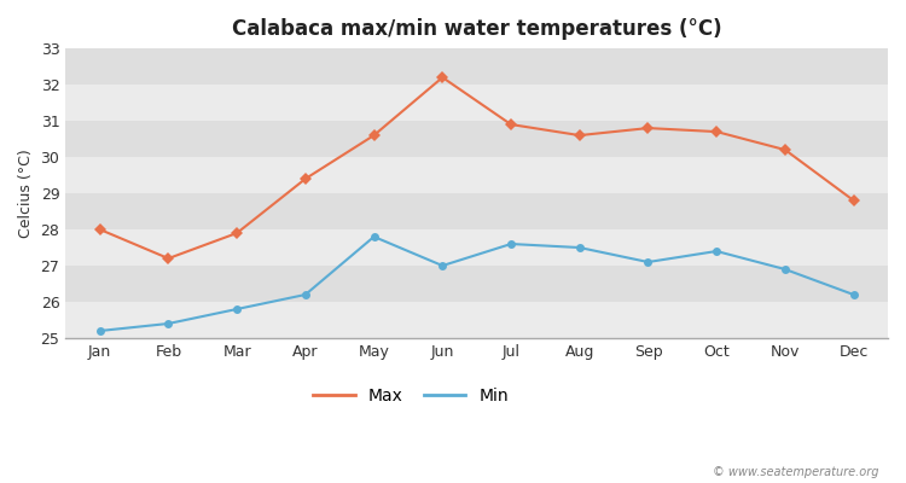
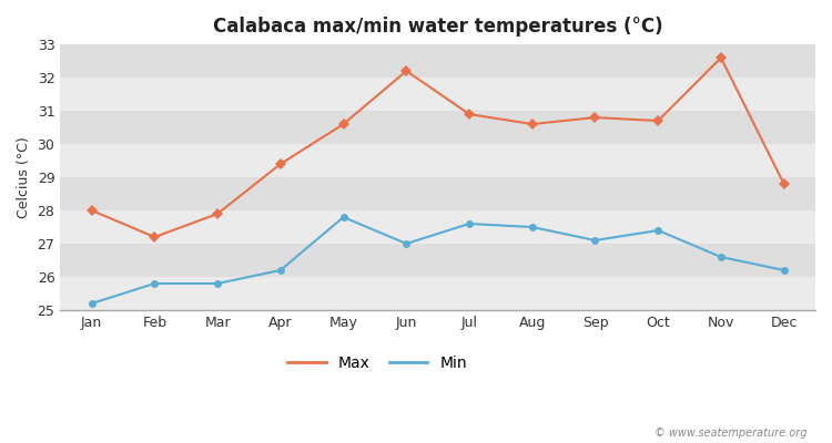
Min/Feb: 25.4 -> 25.8
Max/Nov: 30.2 -> 32.6
Min/Nov: 26.9 -> 26.6
